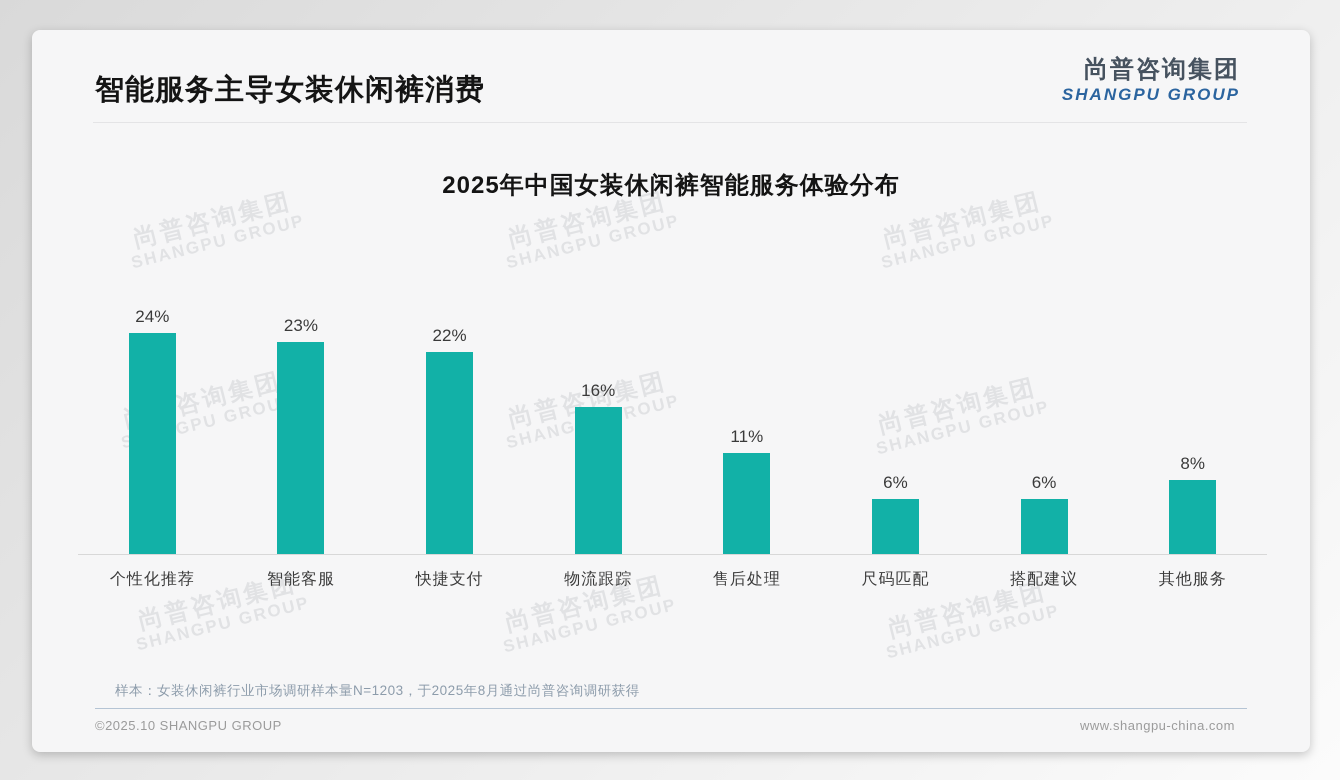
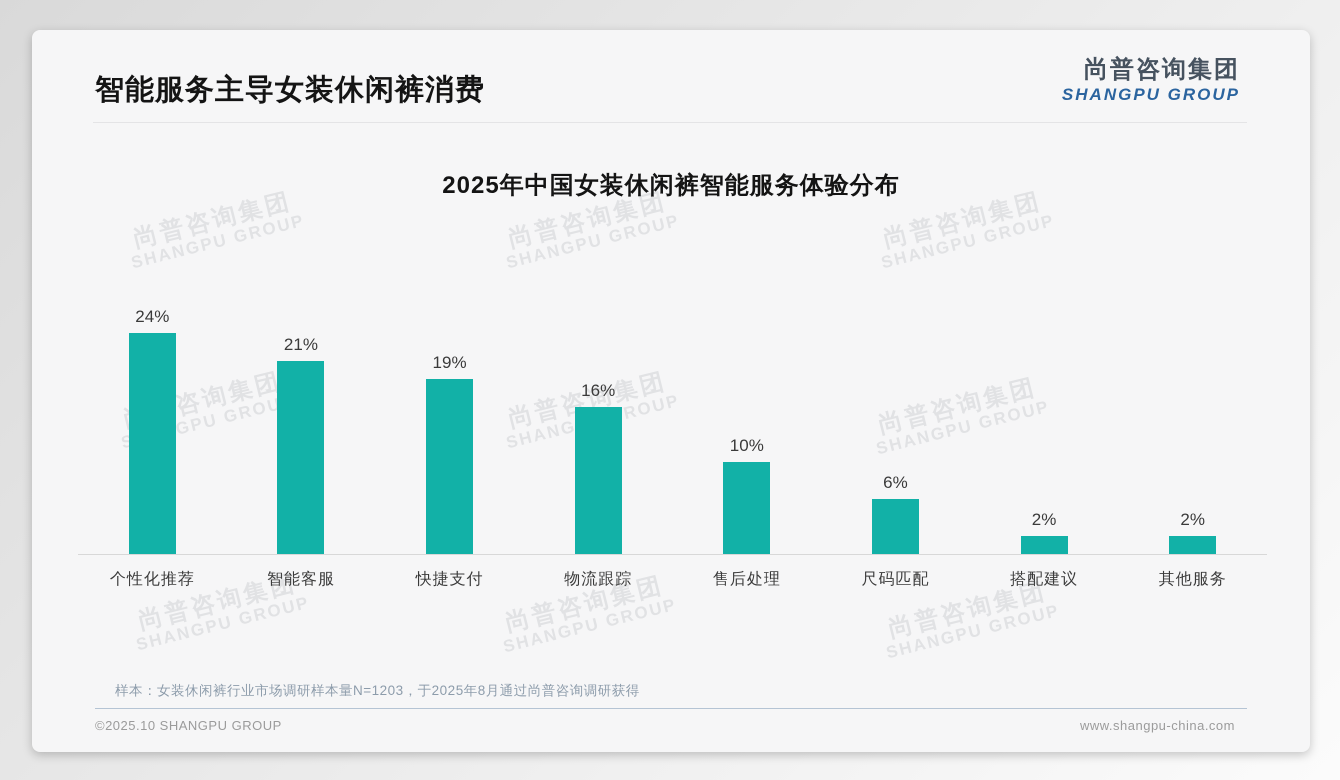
智能客服: 23% -> 21%
快捷支付: 22% -> 19%
售后处理: 11% -> 10%
搭配建议: 6% -> 2%
其他服务: 8% -> 2%
